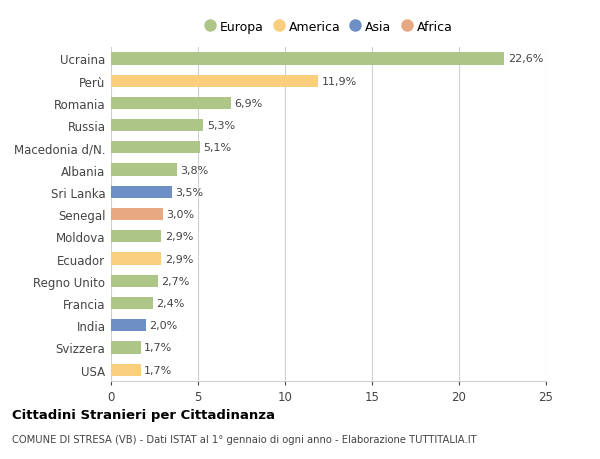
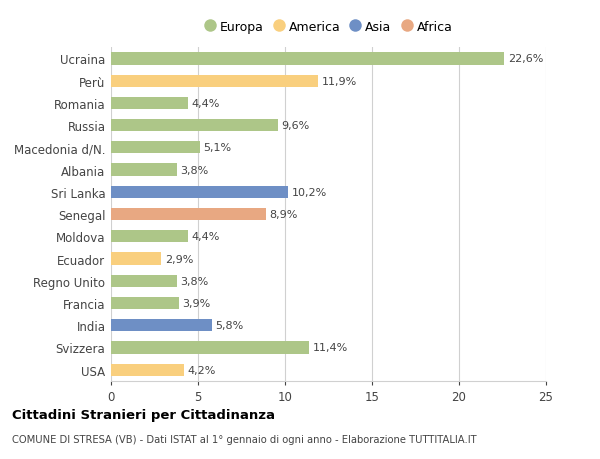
Romania: 6,9% -> 4,4%
Russia: 5,3% -> 9,6%
Sri Lanka: 3,5% -> 10,2%
Senegal: 3,0% -> 8,9%
Moldova: 2,9% -> 4,4%
Regno Unito: 2,7% -> 3,8%
Francia: 2,4% -> 3,9%
India: 2,0% -> 5,8%
Svizzera: 1,7% -> 11,4%
USA: 1,7% -> 4,2%
